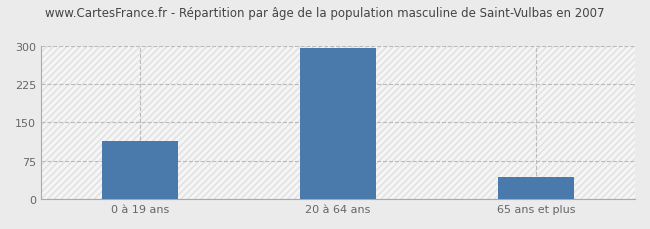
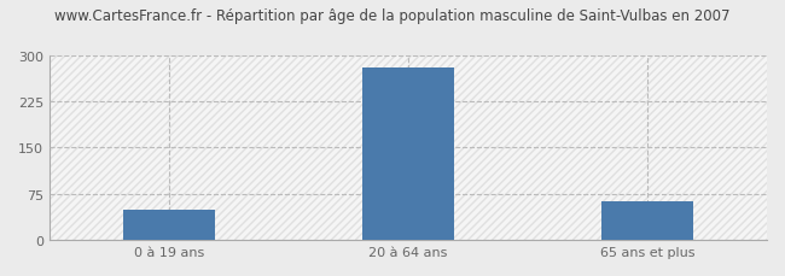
0 à 19 ans: 113 -> 50
20 à 64 ans: 295 -> 280
65 ans et plus: 44 -> 62
